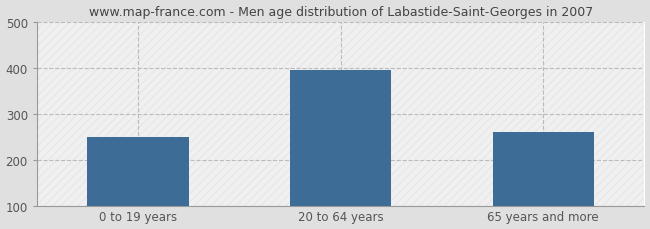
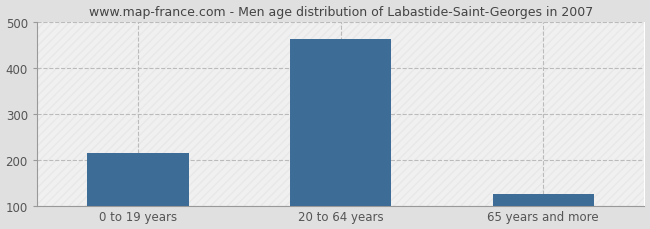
0 to 19 years: 250 -> 215
20 to 64 years: 395 -> 462
65 years and more: 260 -> 125
